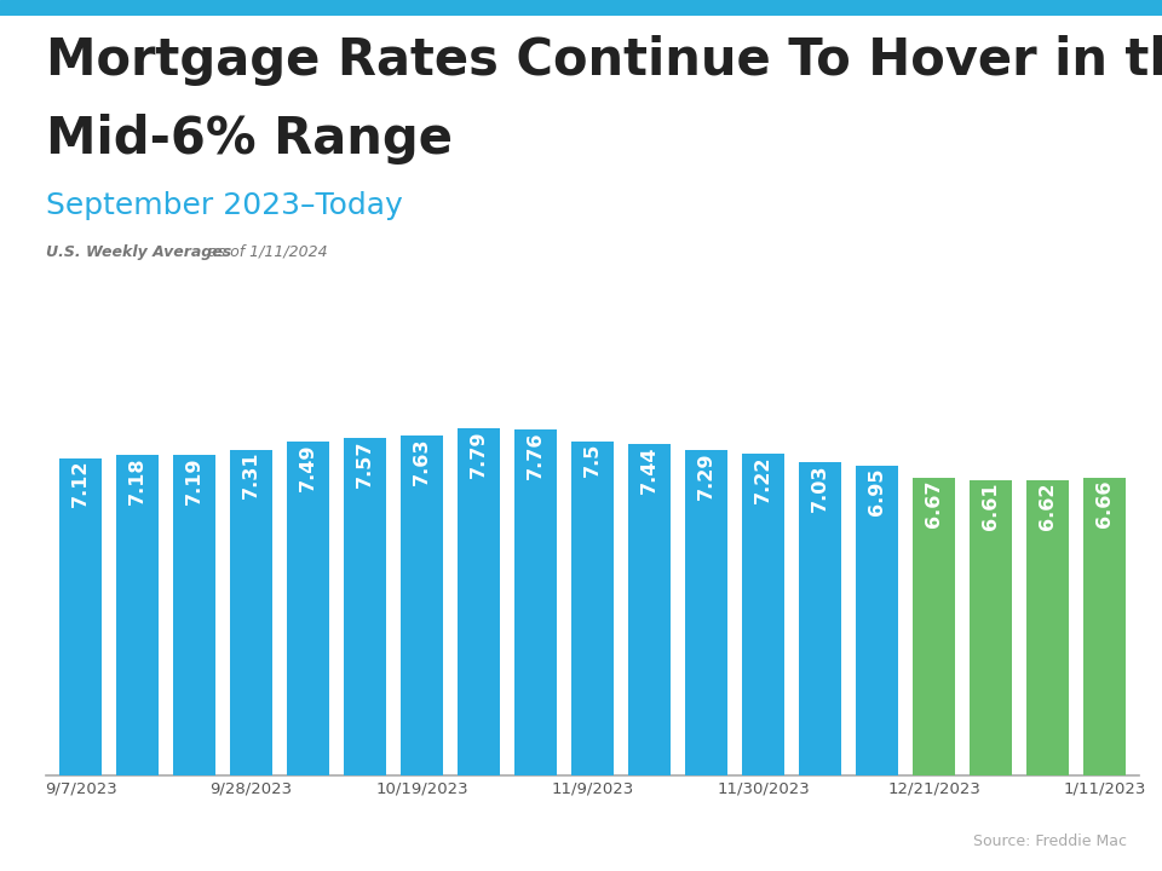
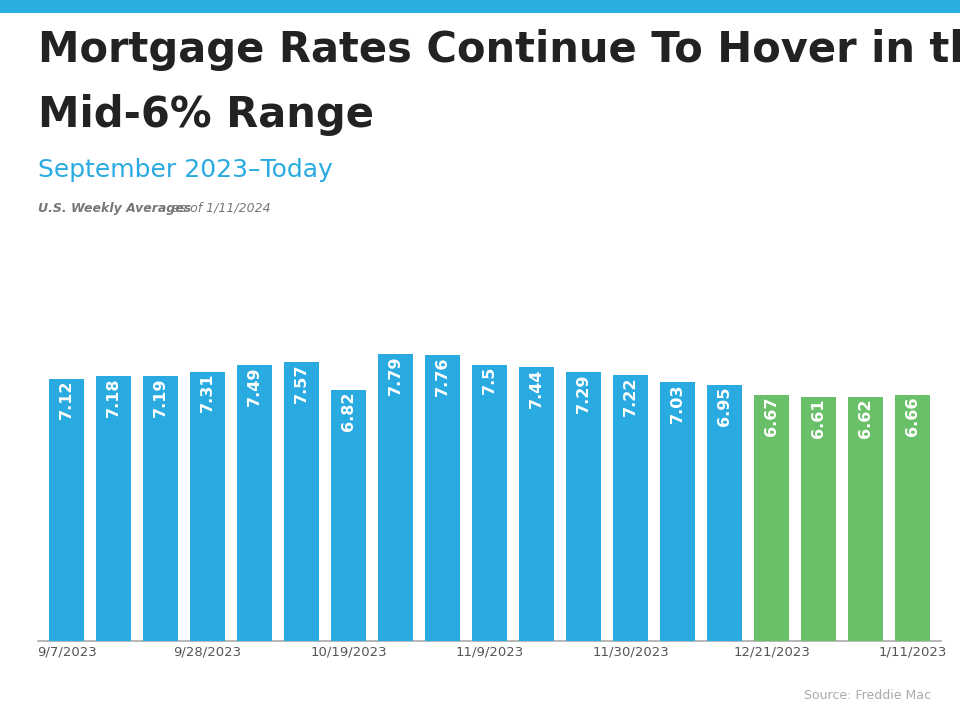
10/19/2023: 7.63 -> 6.82
